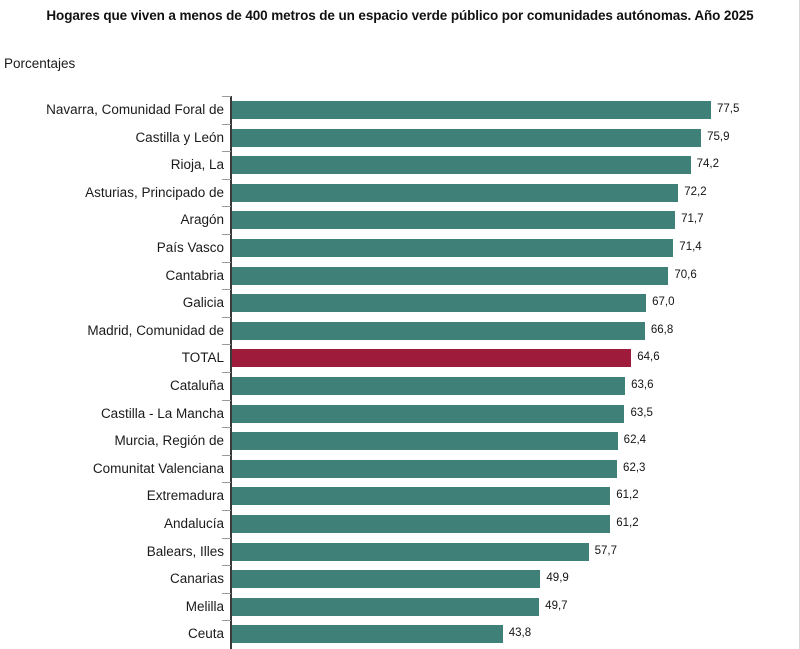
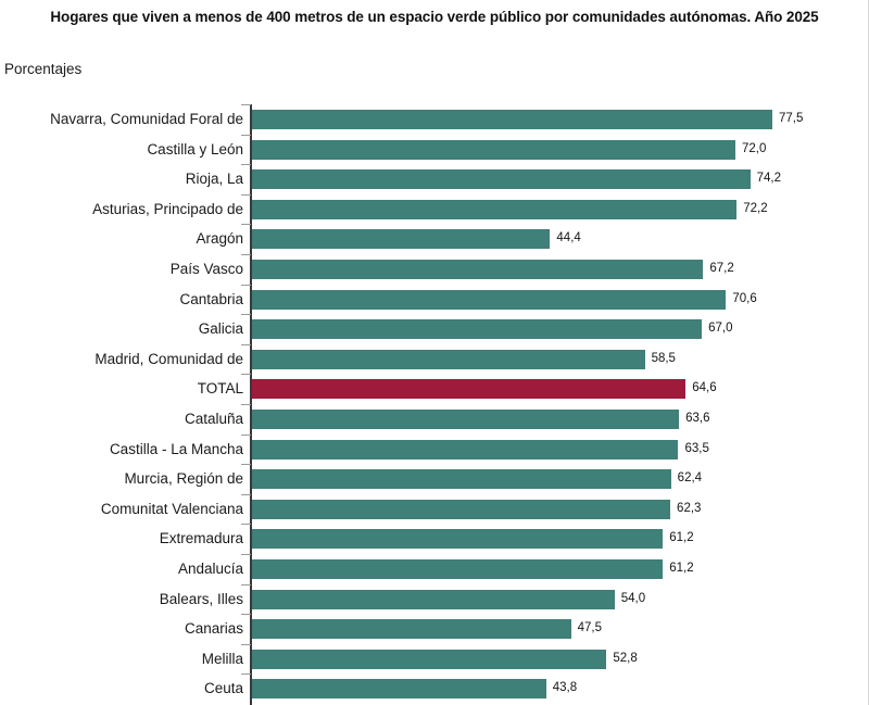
Castilla y León: 75,9 -> 72,0
Aragón: 71,7 -> 44,4
País Vasco: 71,4 -> 67,2
Madrid, Comunidad de: 66,8 -> 58,5
Balears, Illes: 57,7 -> 54,0
Canarias: 49,9 -> 47,5
Melilla: 49,7 -> 52,8
